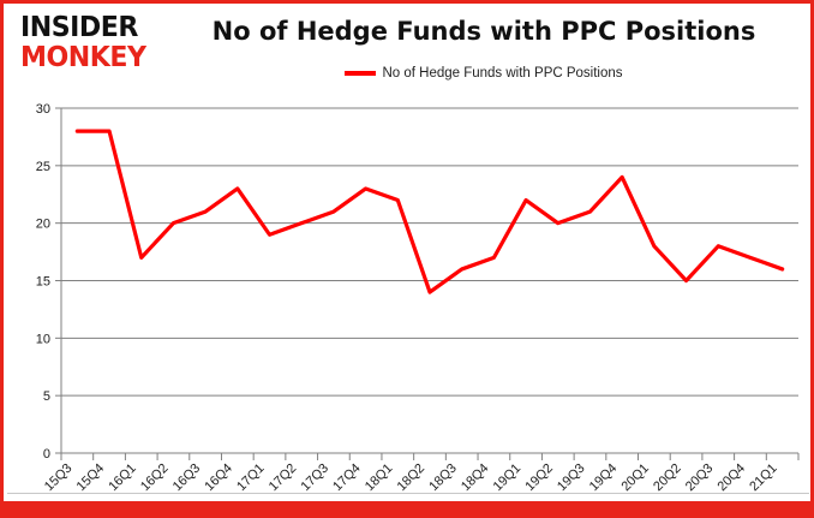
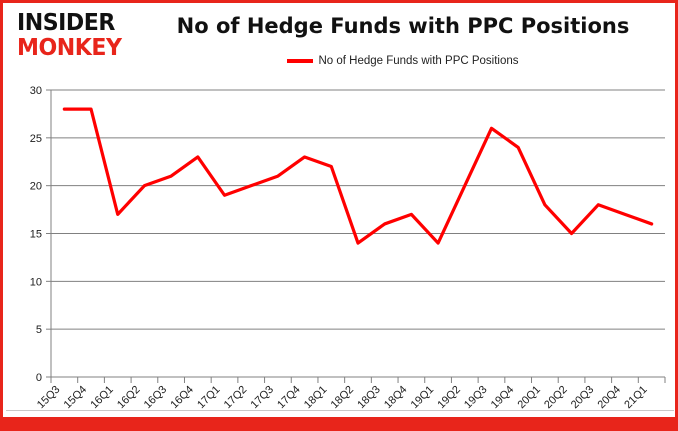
19Q1: 22 -> 14
19Q3: 21 -> 26
